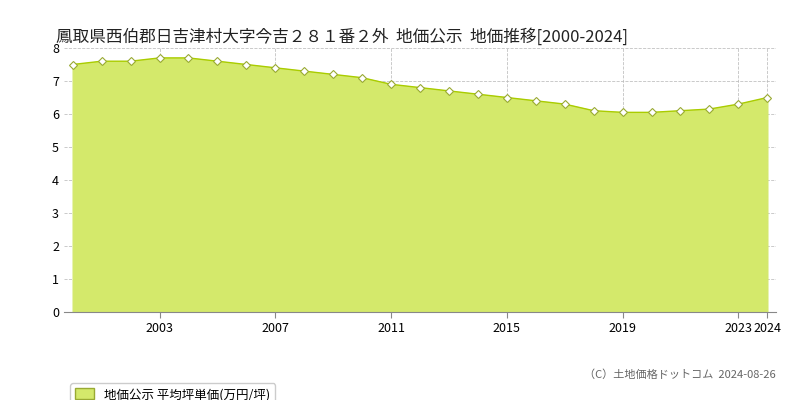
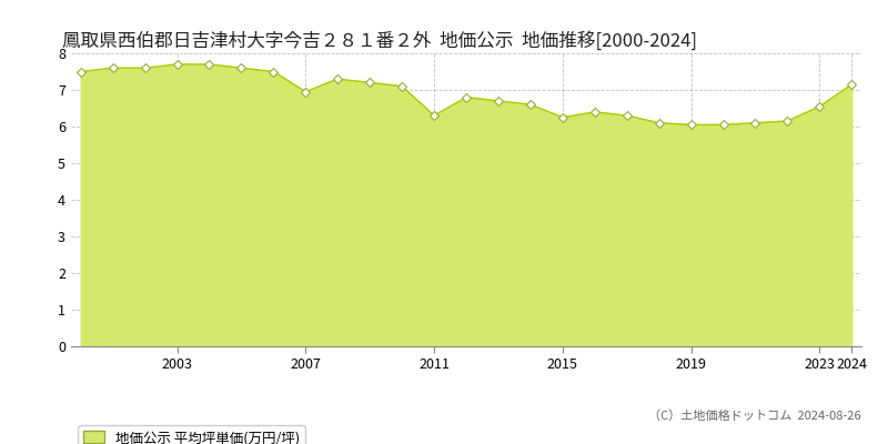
2007: 7.40 -> 6.95
2011: 6.90 -> 6.30
2015: 6.50 -> 6.25
2023: 6.30 -> 6.55
2024: 6.50 -> 7.15
